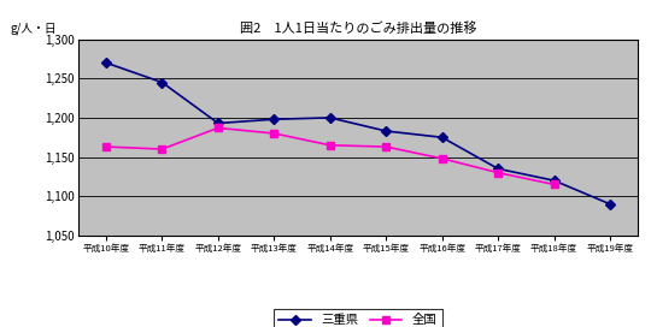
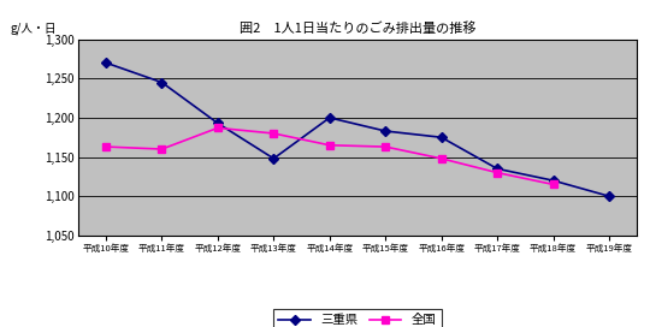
三重県/平成13年度: 1,198 -> 1,148
三重県/平成19年度: 1,090 -> 1,100
